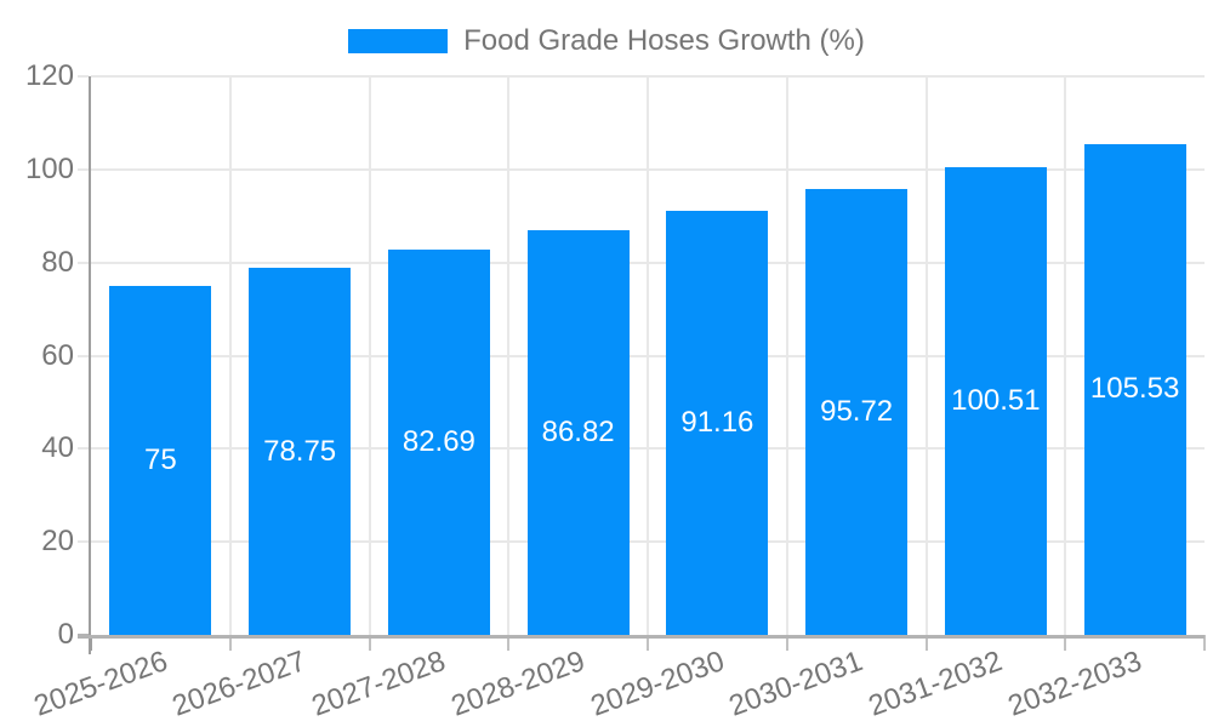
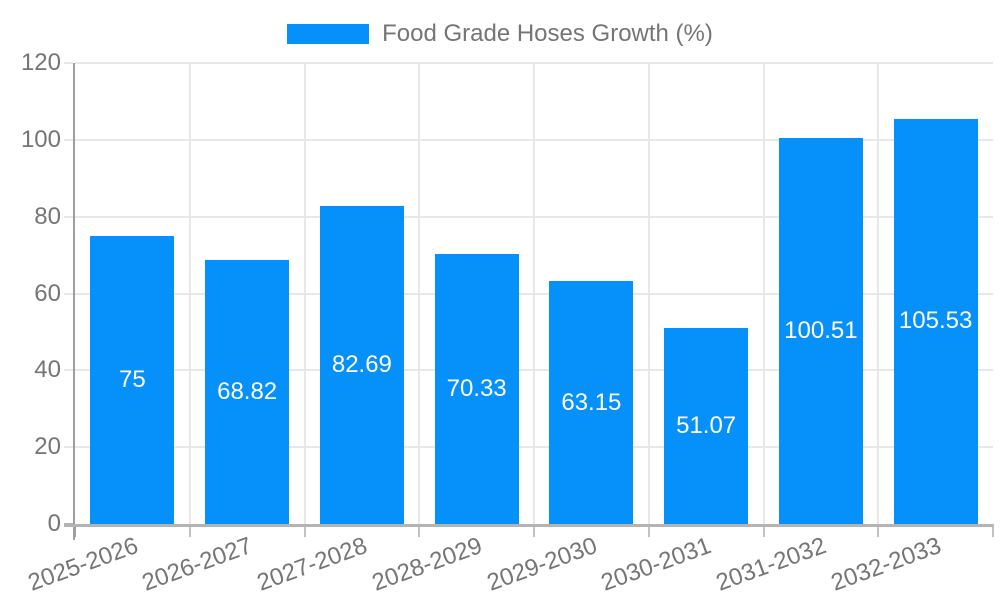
2026-2027: 78.75 -> 68.82
2028-2029: 86.82 -> 70.33
2029-2030: 91.16 -> 63.15
2030-2031: 95.72 -> 51.07
